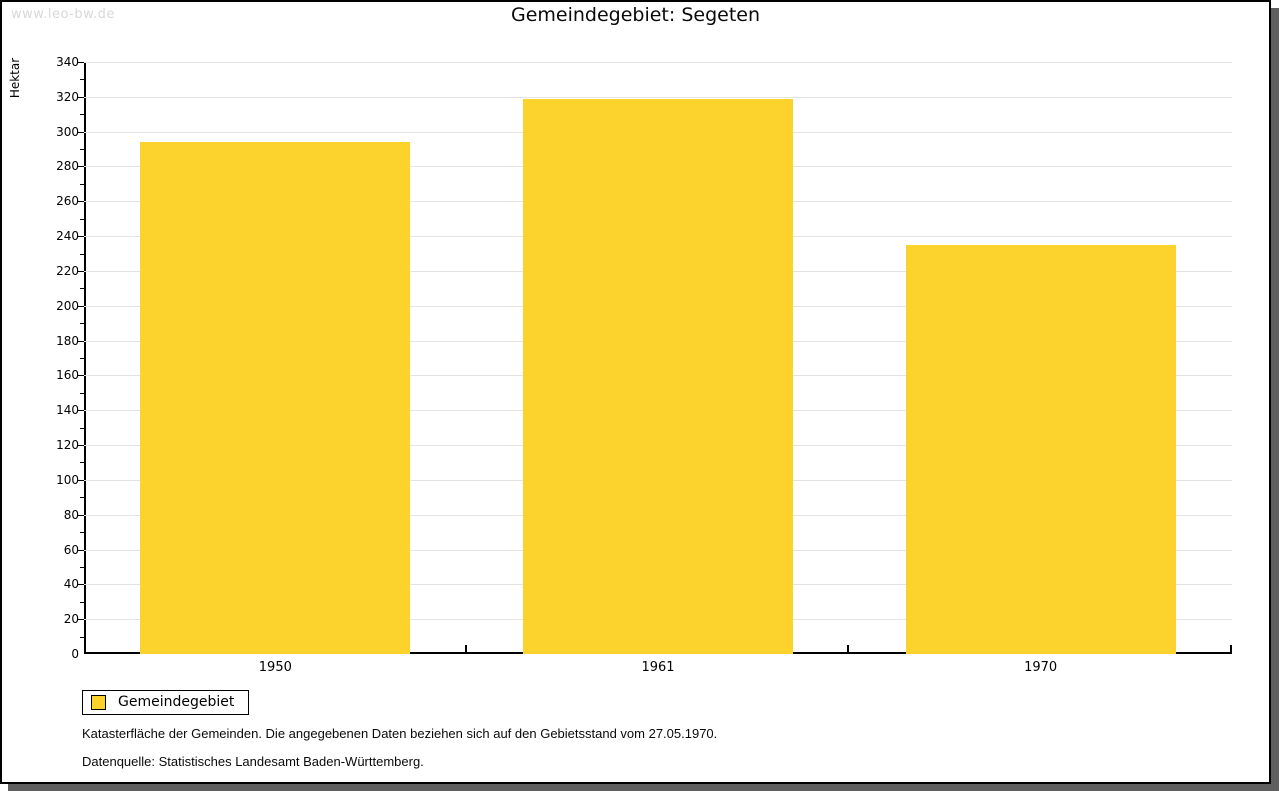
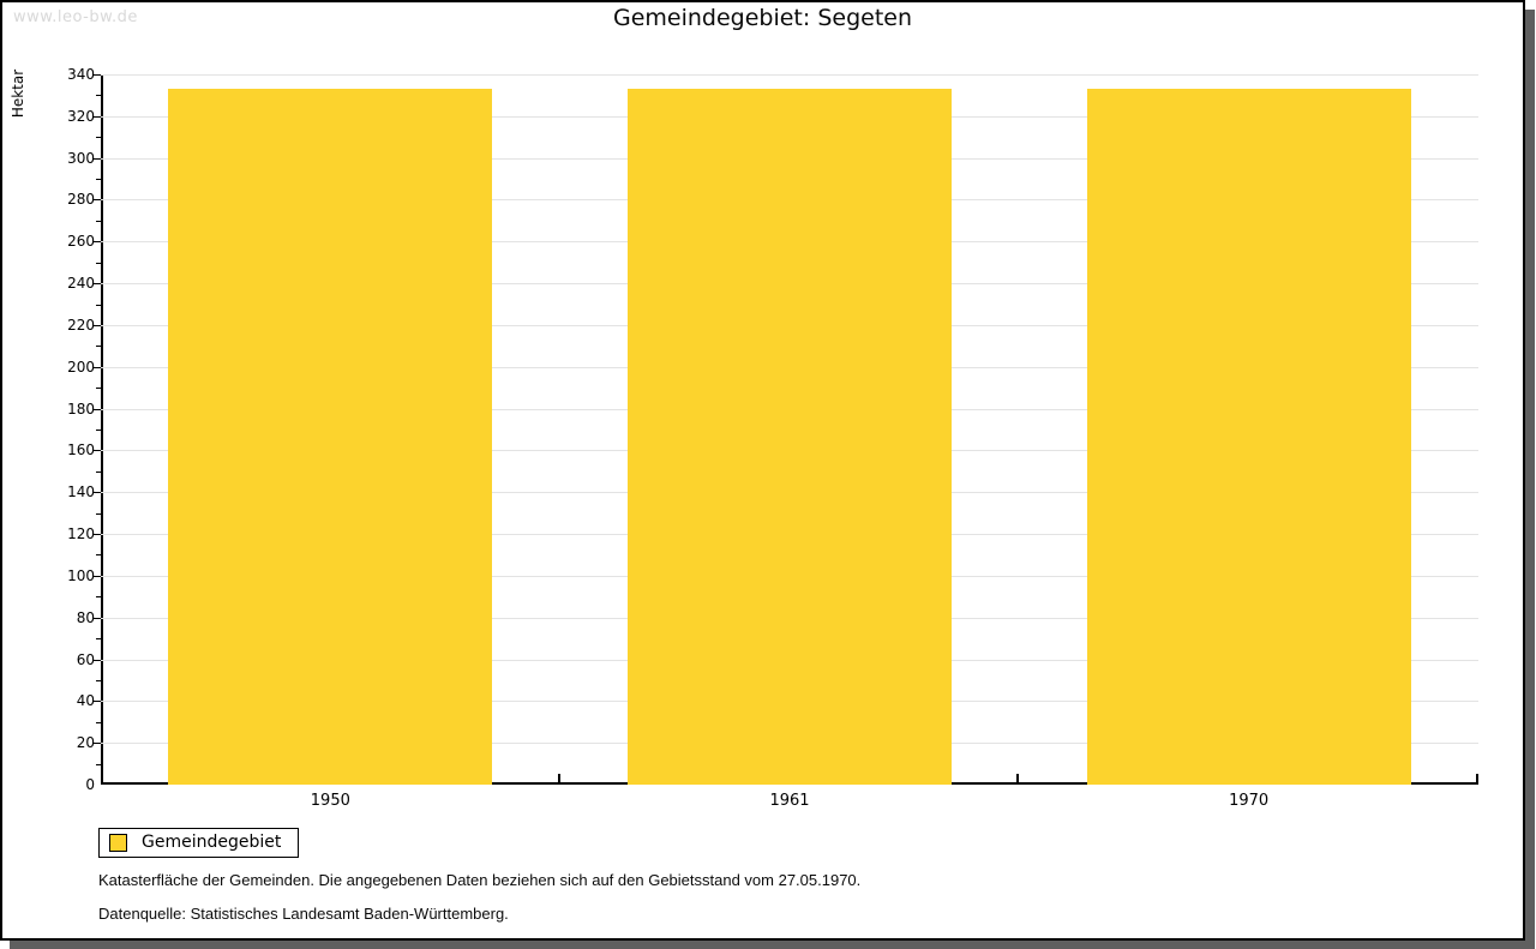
1950: 294 -> 333
1961: 319 -> 333
1970: 235 -> 333
